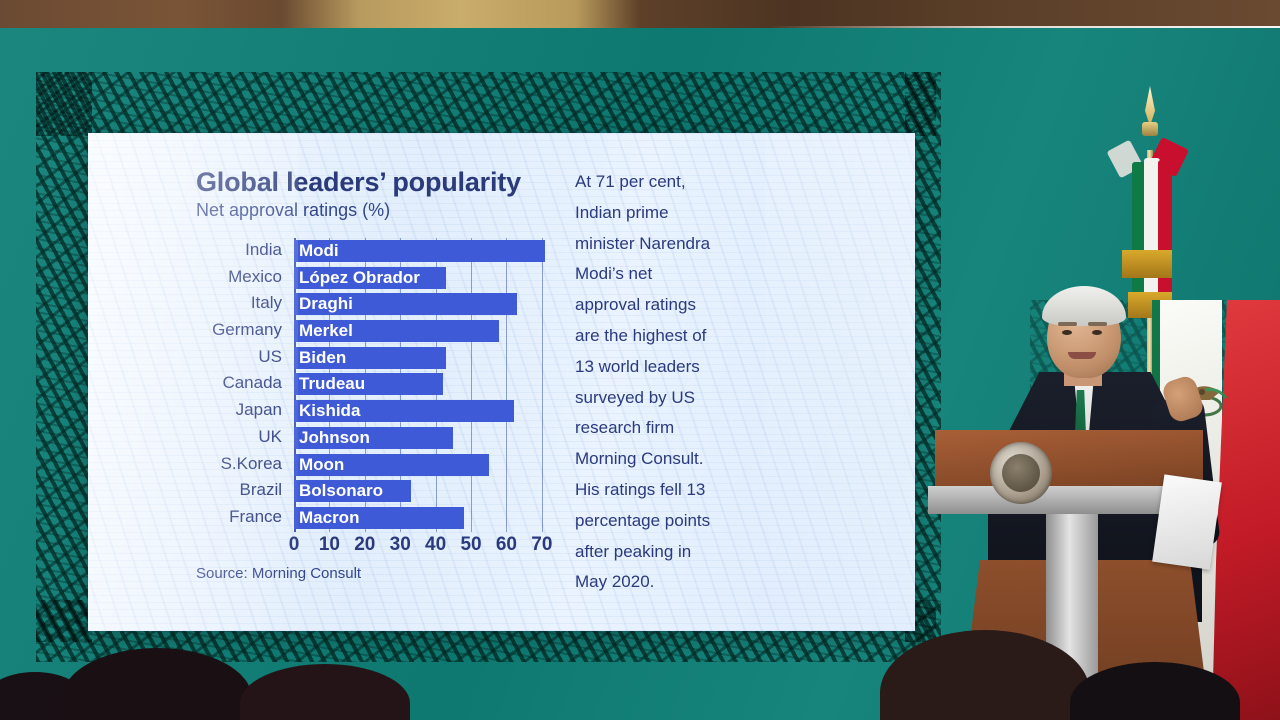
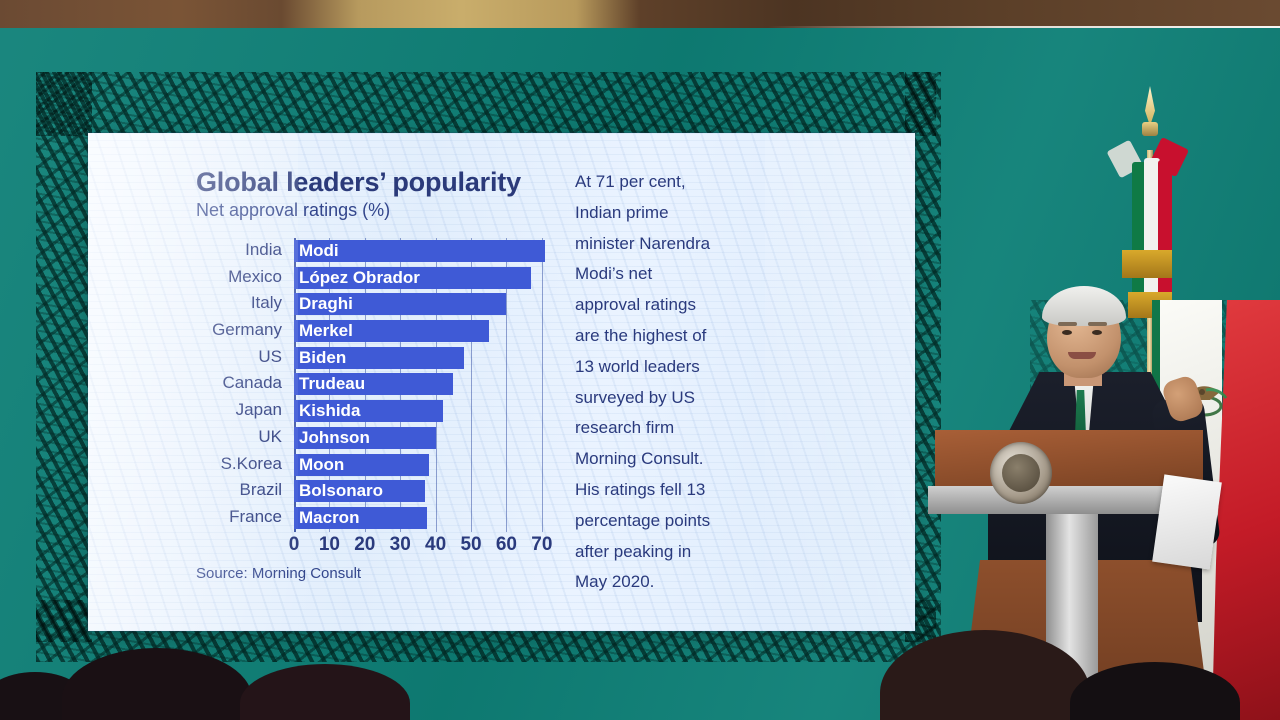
Mexico: 43 -> 67
Italy: 63 -> 60
Germany: 58 -> 55
US: 43 -> 48
Canada: 42 -> 45
Japan: 62 -> 42
UK: 45 -> 40
S.Korea: 55 -> 38
Brazil: 33 -> 37
France: 48 -> 38
